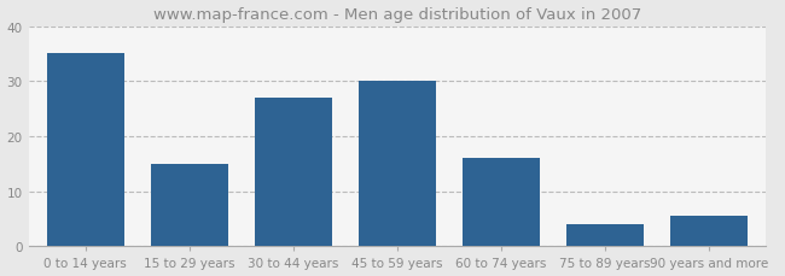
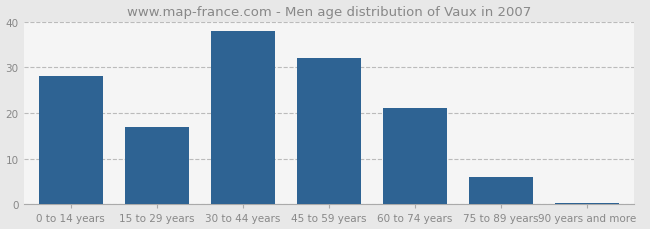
0 to 14 years: 35.0 -> 28.0
15 to 29 years: 15.0 -> 17.0
30 to 44 years: 27.0 -> 38.0
45 to 59 years: 30.0 -> 32.0
60 to 74 years: 16.0 -> 21.0
75 to 89 years: 4.0 -> 6.0
90 years and more: 5.5 -> 0.4
